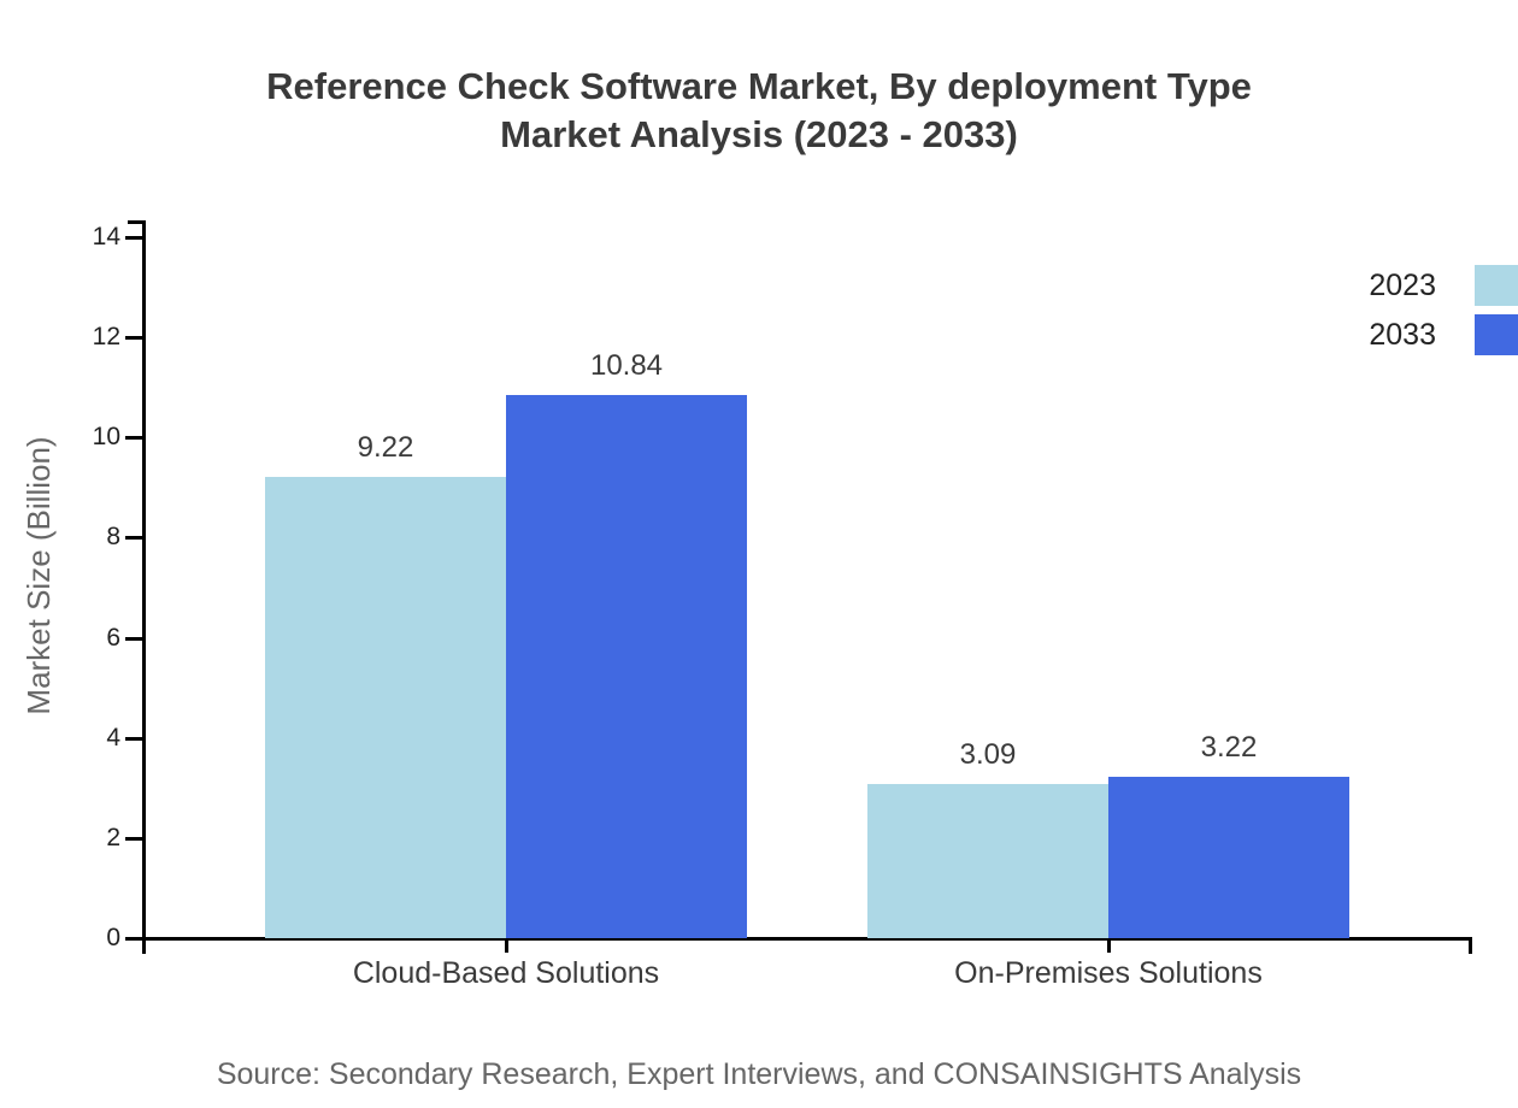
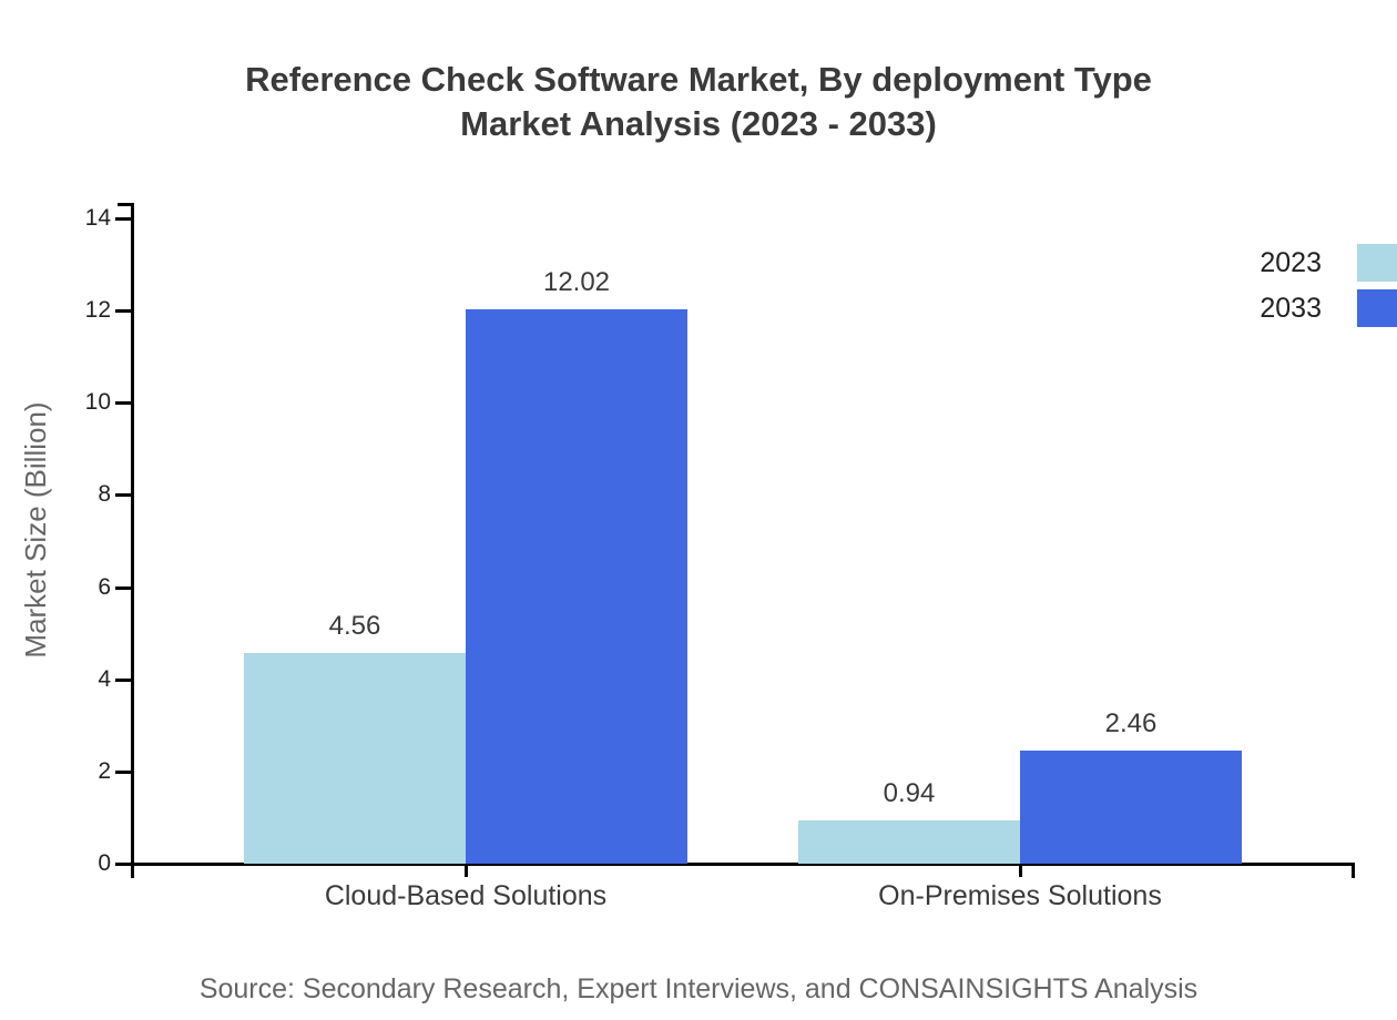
2023/Cloud-Based Solutions: 9.22 -> 4.56
2033/Cloud-Based Solutions: 10.84 -> 12.02
2023/On-Premises Solutions: 3.09 -> 0.94
2033/On-Premises Solutions: 3.22 -> 2.46
